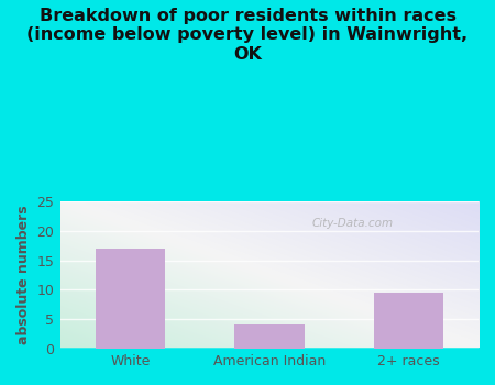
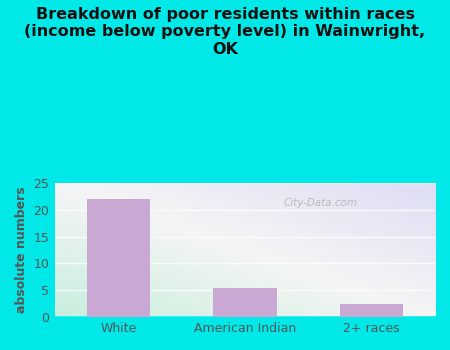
White: 17.0 -> 22.0
American Indian: 4.2 -> 5.4
2+ races: 9.6 -> 2.5
